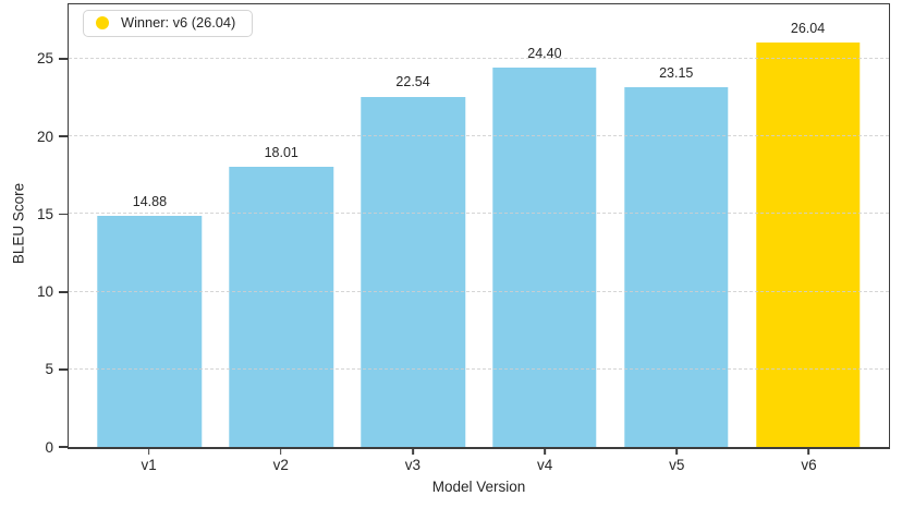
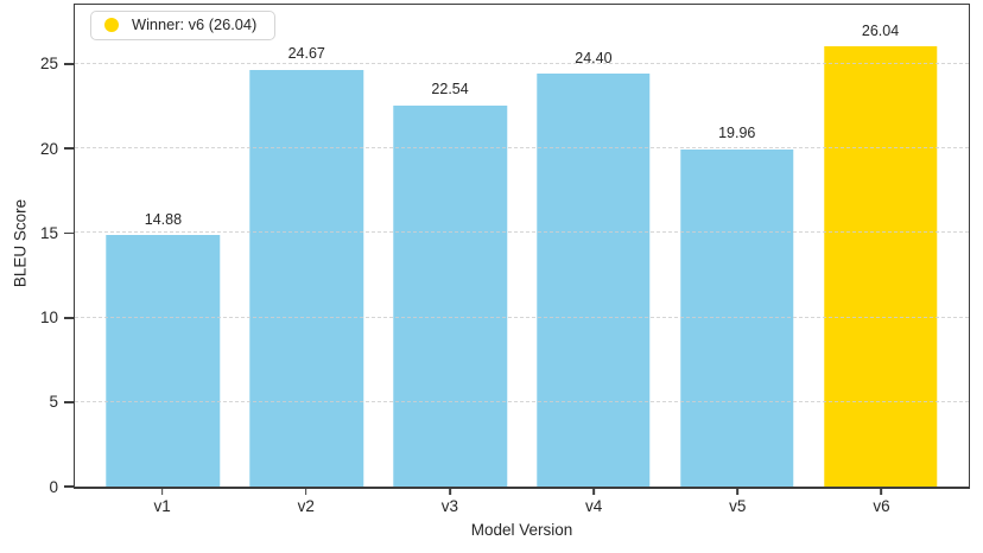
v2: 18.01 -> 24.67
v5: 23.15 -> 19.96
